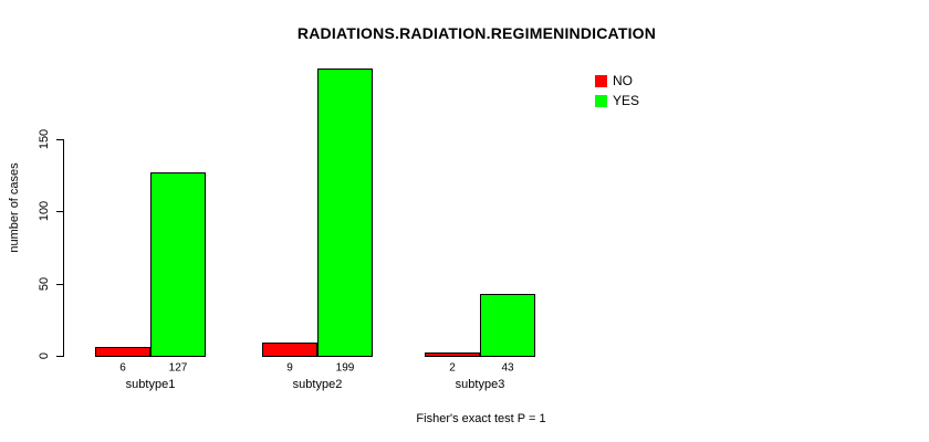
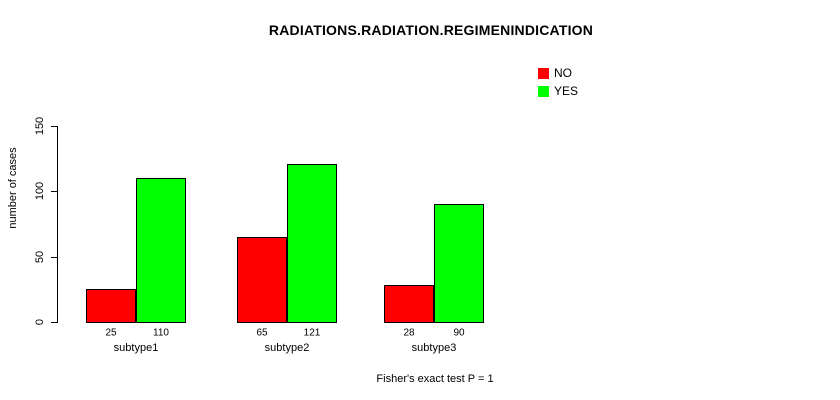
NO/subtype1: 6 -> 25
YES/subtype1: 127 -> 110
NO/subtype2: 9 -> 65
YES/subtype2: 199 -> 121
NO/subtype3: 2 -> 28
YES/subtype3: 43 -> 90
